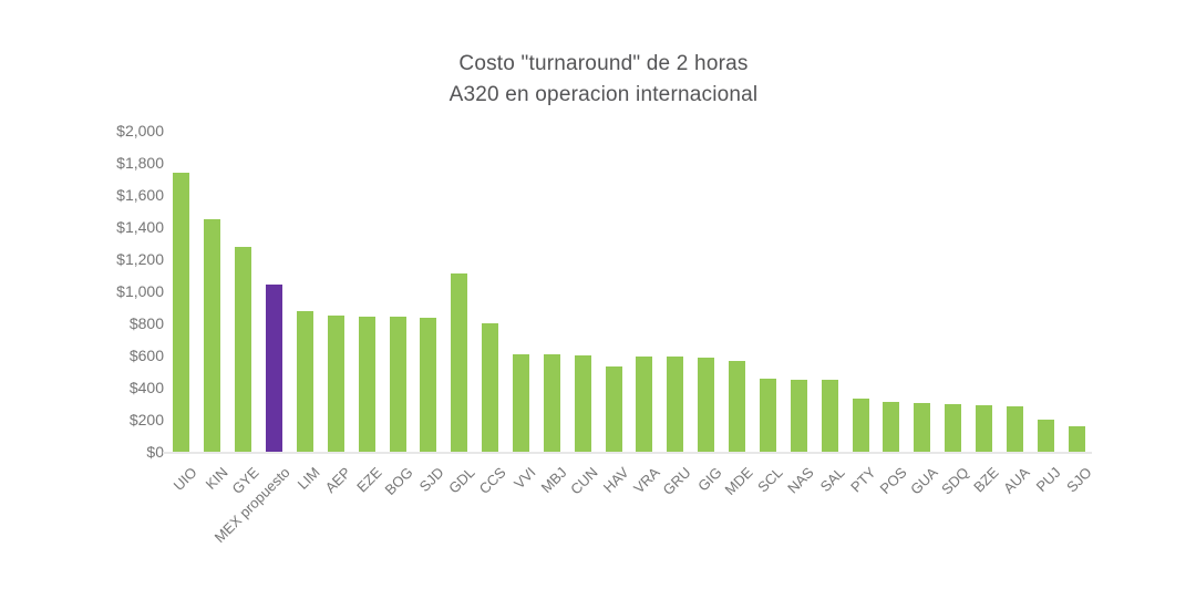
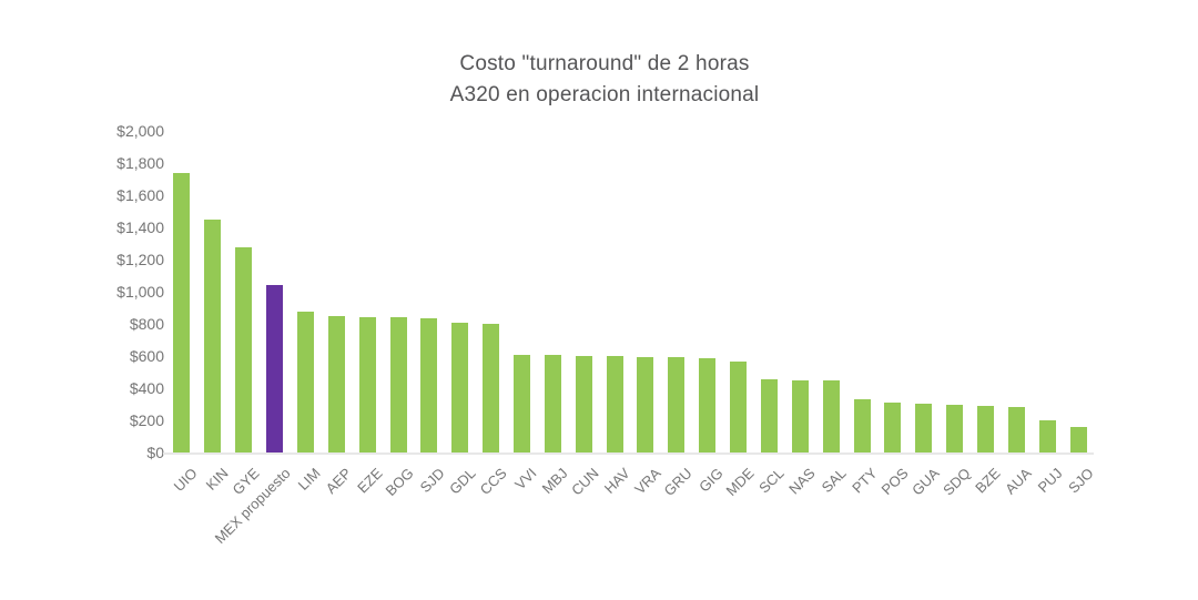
GDL: $1110 -> $800
HAV: $530 -> $600
